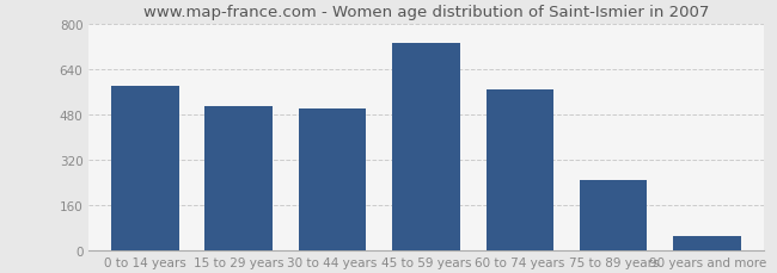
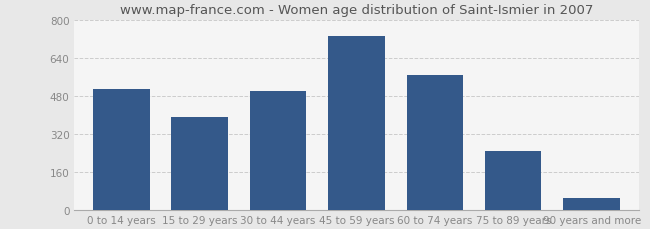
0 to 14 years: 580 -> 510
15 to 29 years: 510 -> 390
